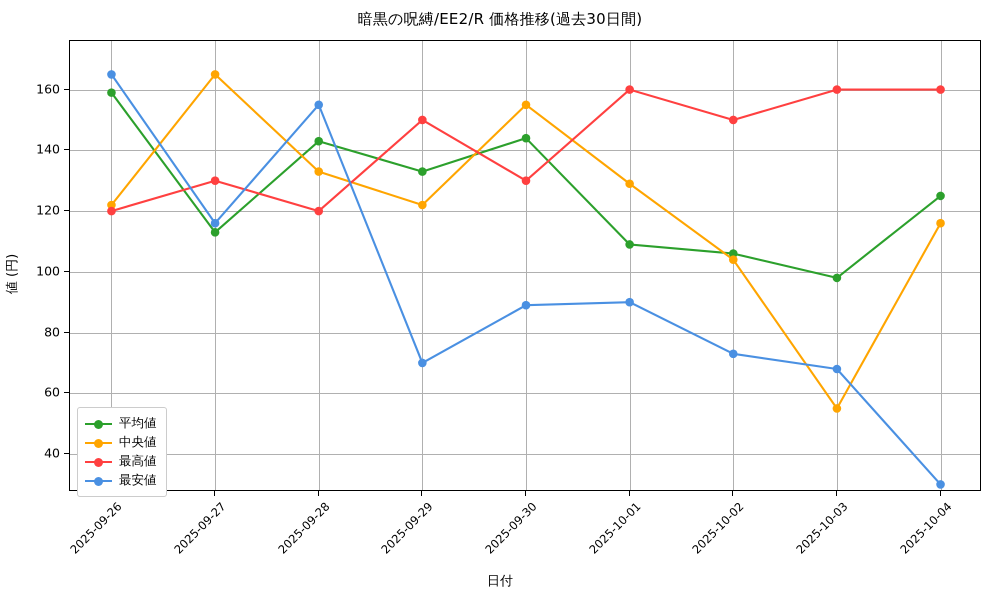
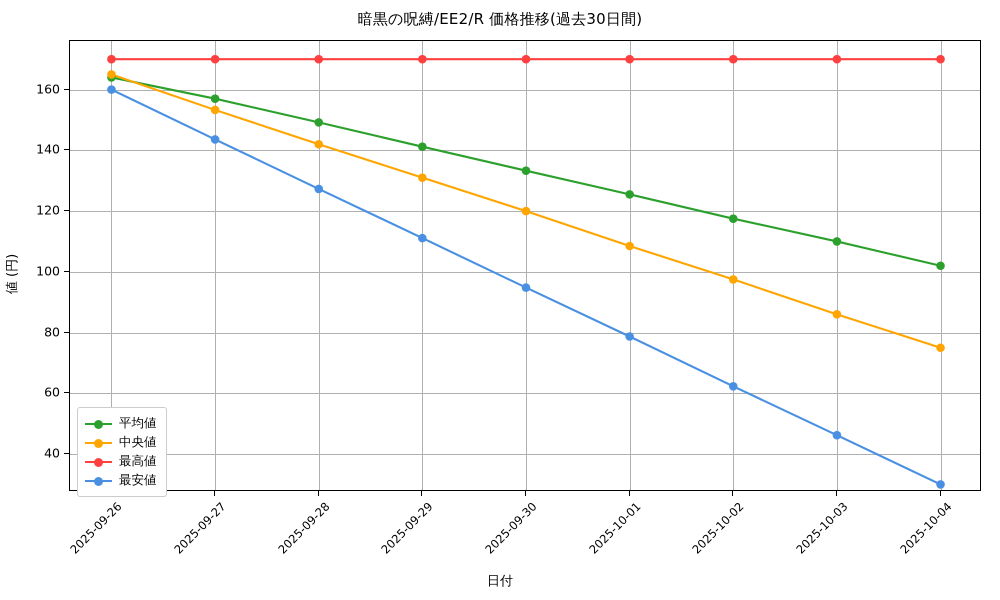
平均値/2025-09-26: 159 -> 164
中央値/2025-09-26: 122 -> 165
最高値/2025-09-26: 120 -> 170
最安値/2025-09-26: 165 -> 160
平均値/2025-09-27: 113 -> 157
中央値/2025-09-27: 165 -> 153
最高値/2025-09-27: 130 -> 170
最安値/2025-09-27: 116 -> 144
平均値/2025-09-28: 143 -> 149
中央値/2025-09-28: 133 -> 142
最高値/2025-09-28: 120 -> 170
最安値/2025-09-28: 155 -> 127
平均値/2025-09-29: 133 -> 141
中央値/2025-09-29: 122 -> 131
最高値/2025-09-29: 150 -> 170
最安値/2025-09-29: 70 -> 111
平均値/2025-09-30: 144 -> 133
中央値/2025-09-30: 155 -> 120
最高値/2025-09-30: 130 -> 170
最安値/2025-09-30: 89 -> 95
平均値/2025-10-01: 109 -> 126
中央値/2025-10-01: 129 -> 108
最高値/2025-10-01: 160 -> 170
最安値/2025-10-01: 90 -> 79
平均値/2025-10-02: 106 -> 118
中央値/2025-10-02: 104 -> 98
最高値/2025-10-02: 150 -> 170
最安値/2025-10-02: 73 -> 62
平均値/2025-10-03: 98 -> 110
中央値/2025-10-03: 55 -> 86
最高値/2025-10-03: 160 -> 170
最安値/2025-10-03: 68 -> 46
平均値/2025-10-04: 125 -> 102
中央値/2025-10-04: 116 -> 75
最高値/2025-10-04: 160 -> 170
